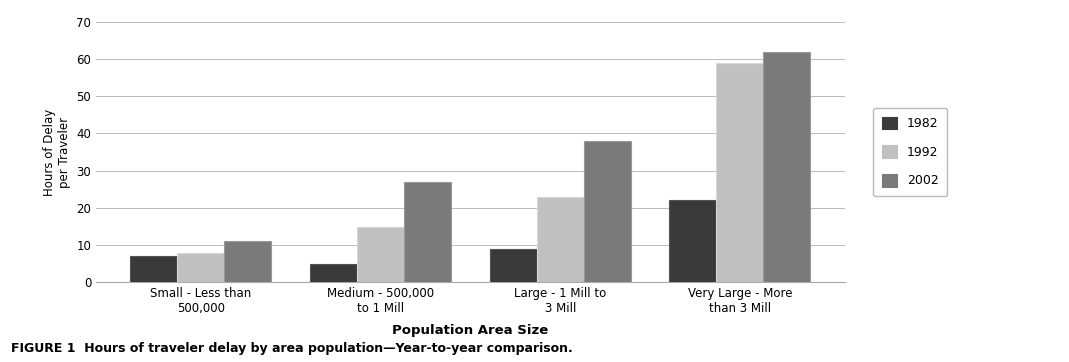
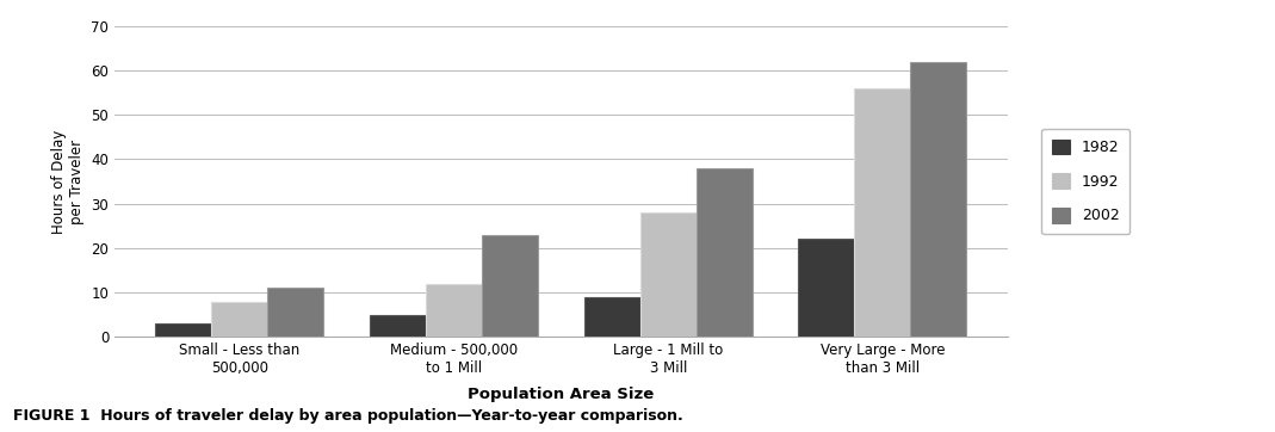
1982/Small - Less than 500,000: 7 -> 3
1992/Medium - 500,000 to 1 Mill: 15 -> 12
2002/Medium - 500,000 to 1 Mill: 27 -> 23
1992/Large - 1 Mill to 3 Mill: 23 -> 28
1992/Very Large - More than 3 Mill: 59 -> 56
